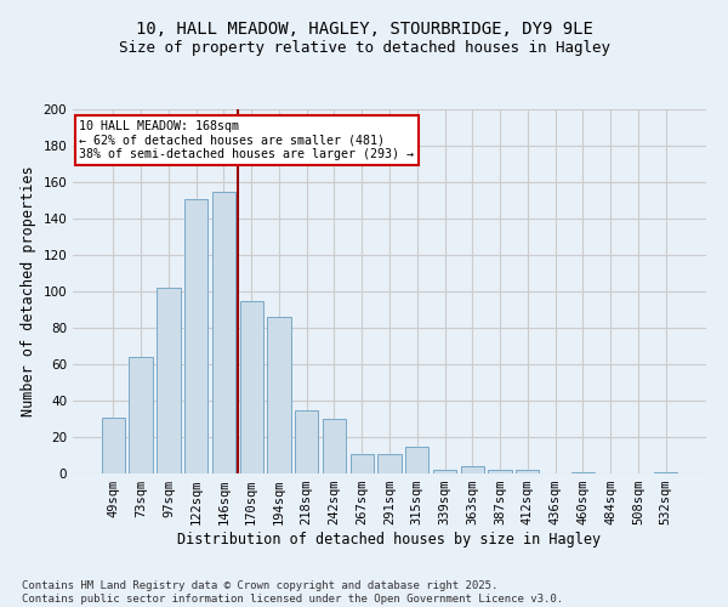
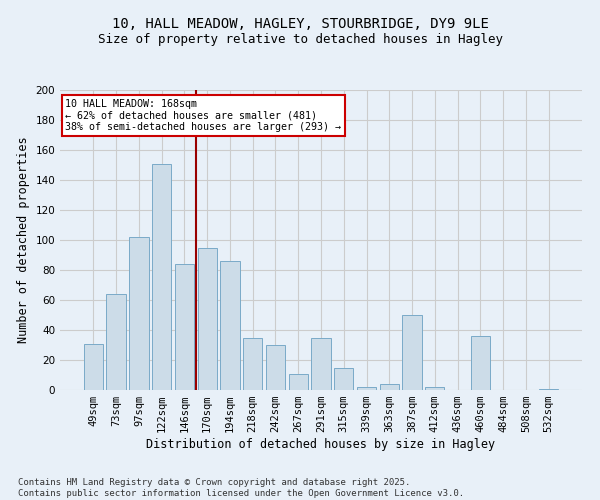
146sqm: 155 -> 84
291sqm: 11 -> 35
387sqm: 2 -> 50
460sqm: 1 -> 36
